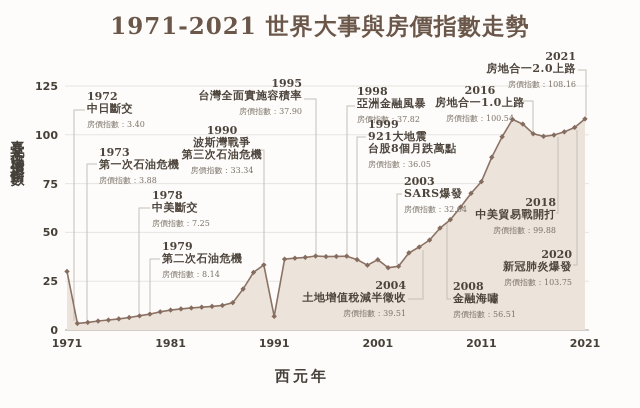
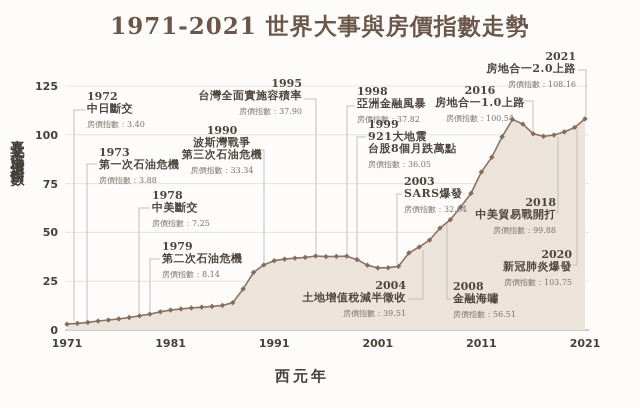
1971: 30 -> 3
1991: 7 -> 36
2001: 36 -> 32
2011: 76 -> 81
